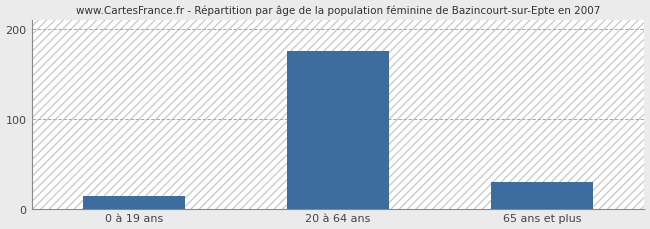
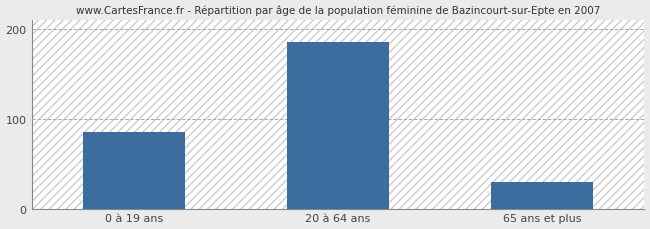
0 à 19 ans: 14 -> 85
20 à 64 ans: 176 -> 185
